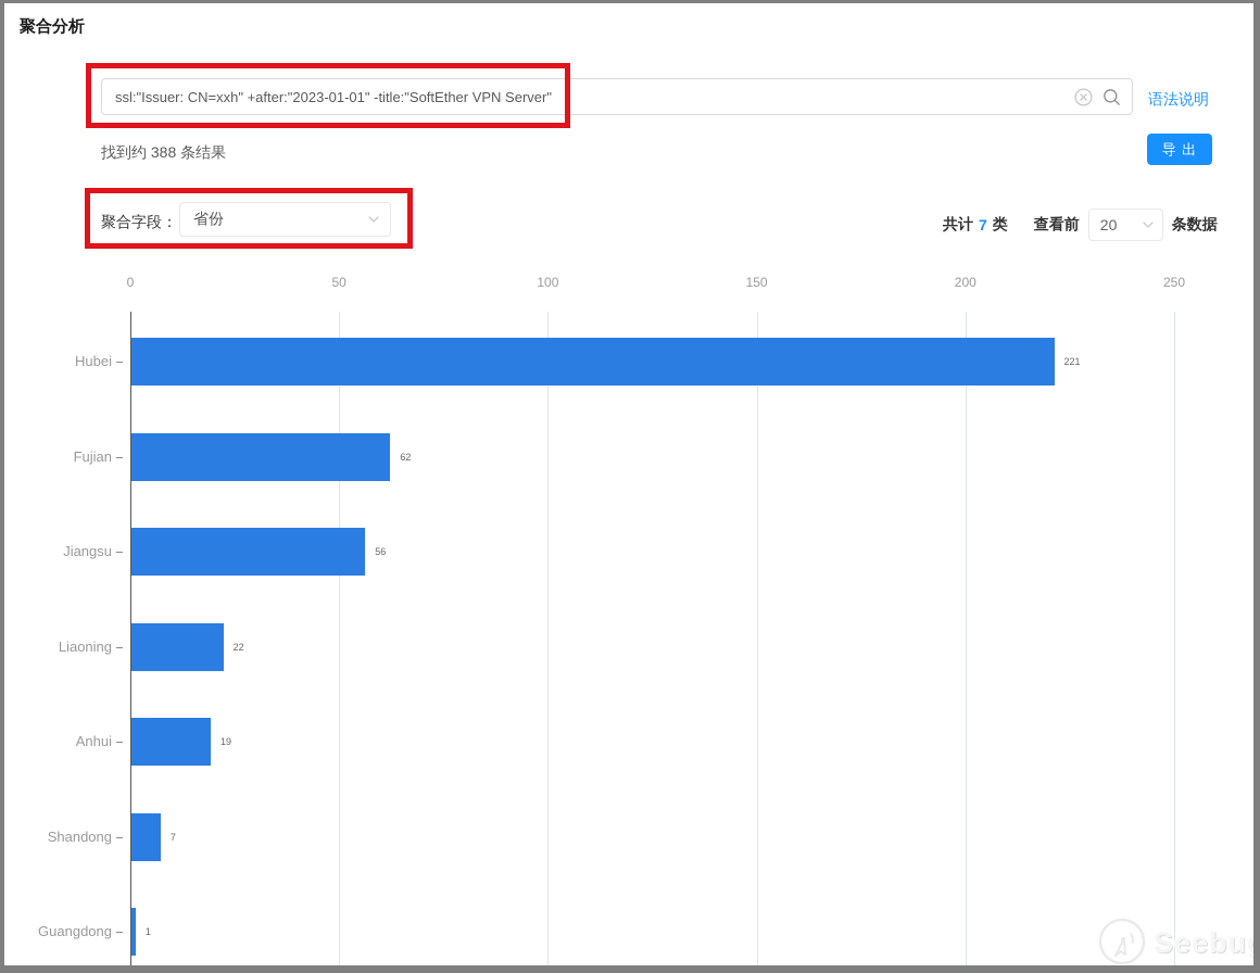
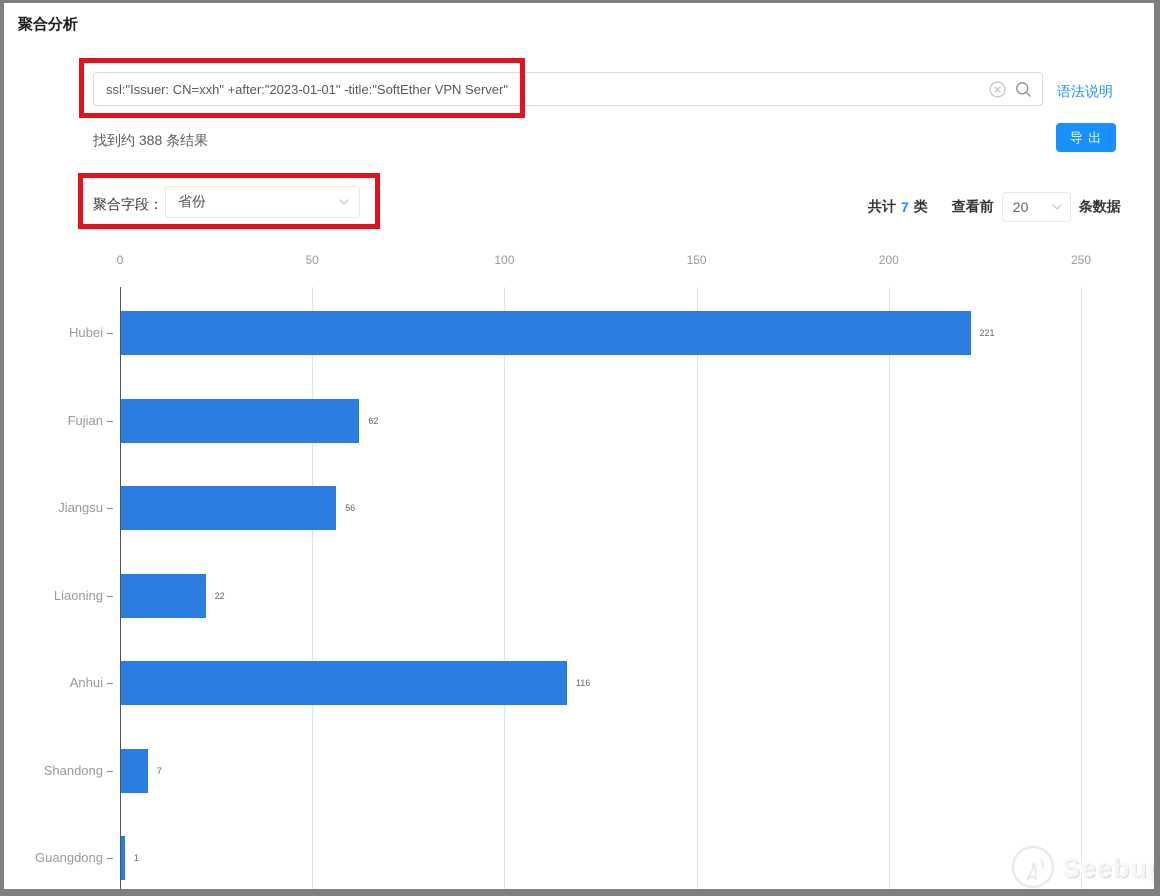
Anhui: 19 -> 116
